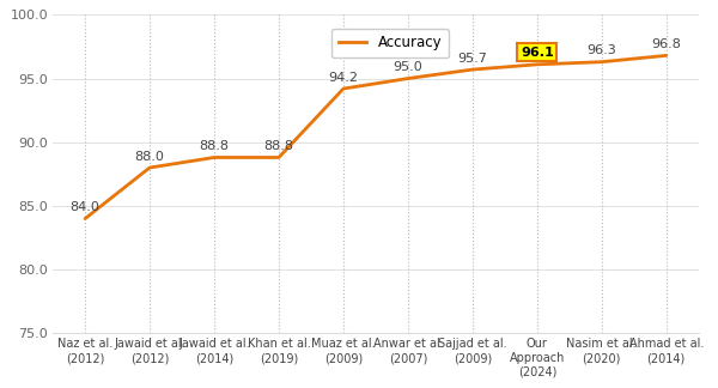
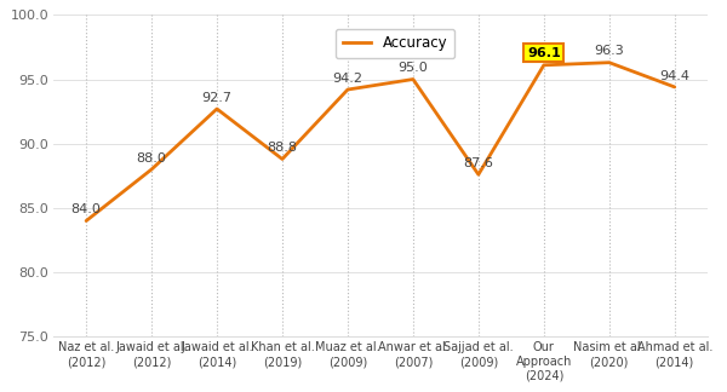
Jawaid et al. (2014): 88.8 -> 92.7
Sajjad et al. (2009): 95.7 -> 87.6
Ahmad et al. (2014): 96.8 -> 94.4
